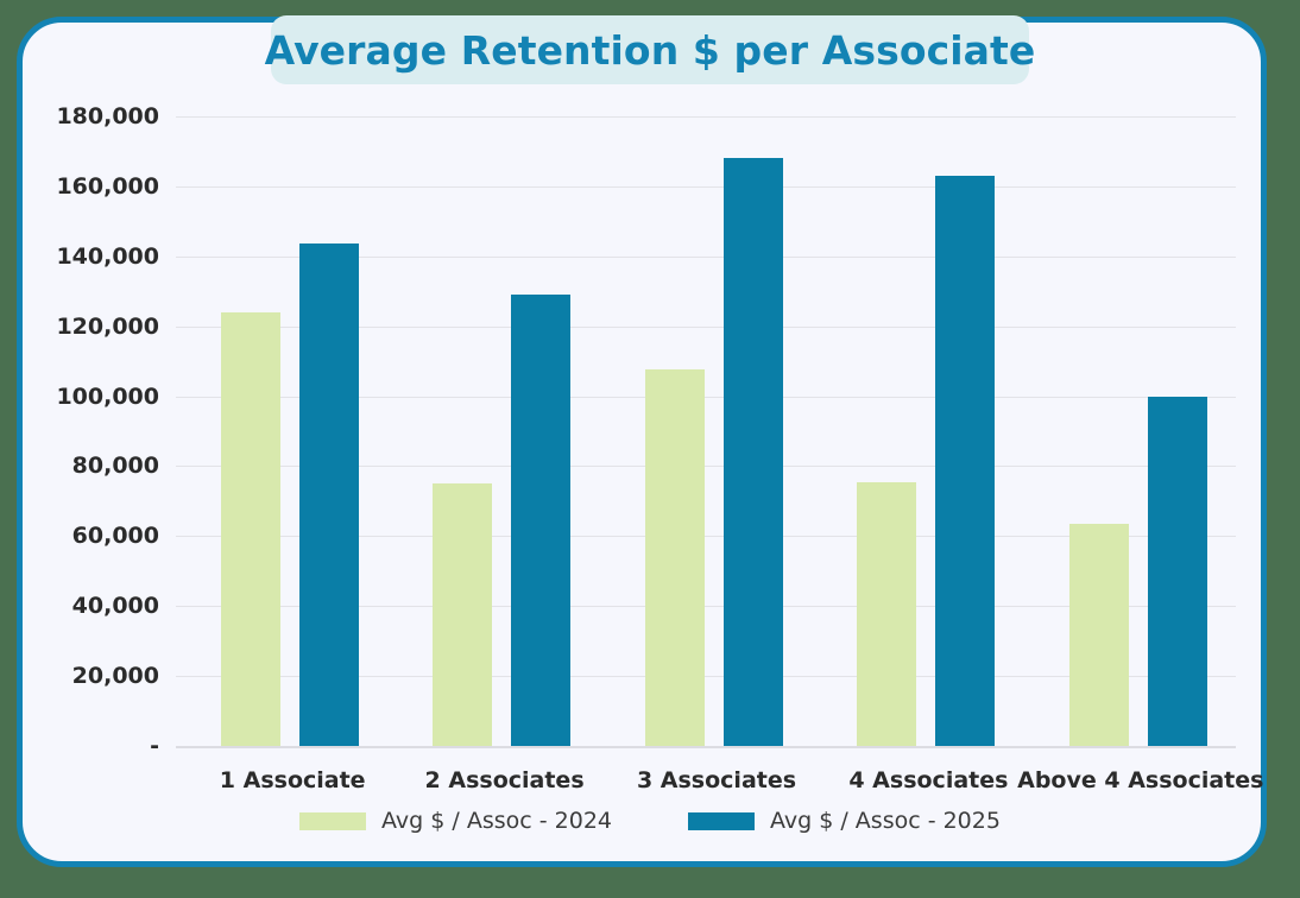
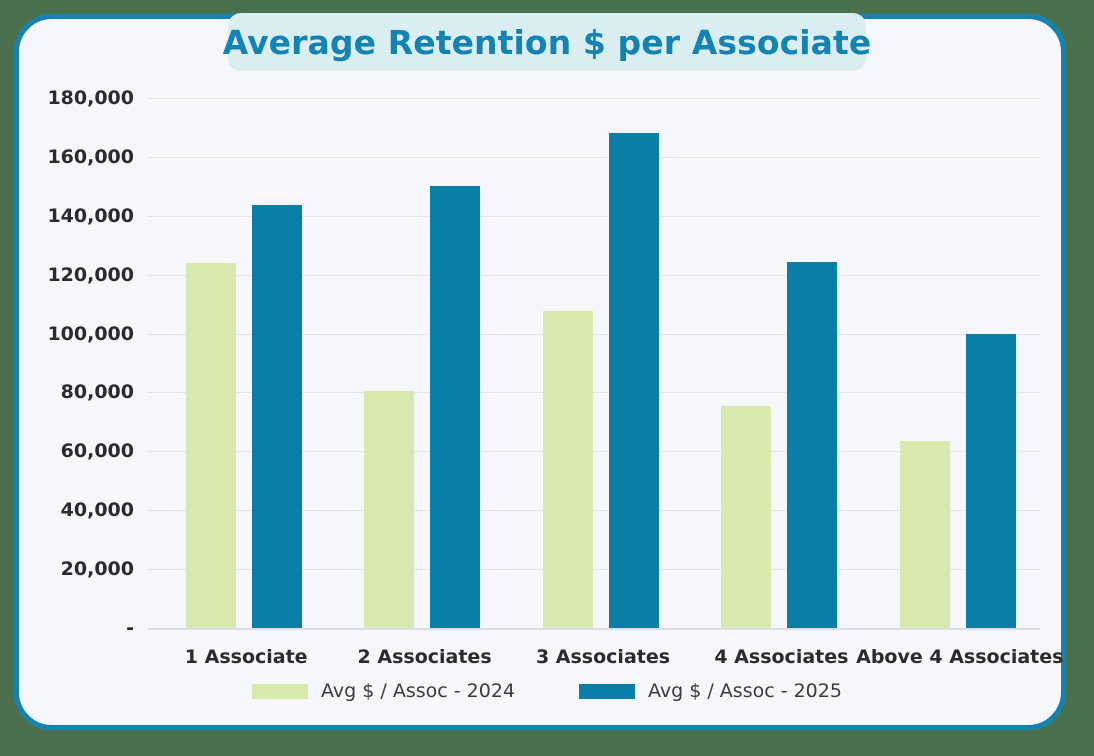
Avg $ / Assoc - 2024/2 Associates: 75000 -> 80000
Avg $ / Assoc - 2025/2 Associates: 129000 -> 150000
Avg $ / Assoc - 2025/4 Associates: 163000 -> 124000
